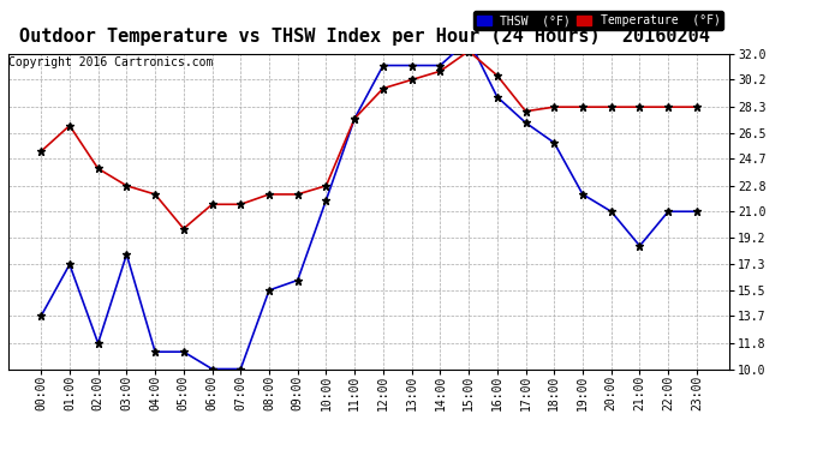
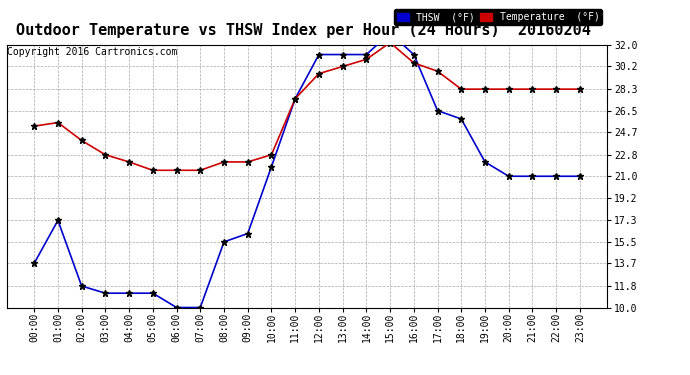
Temperature (°F)/01:00: 27.0 -> 25.5
THSW (°F)/03:00: 18.0 -> 11.2
Temperature (°F)/05:00: 19.8 -> 21.5
THSW (°F)/16:00: 29.0 -> 31.2
THSW (°F)/17:00: 27.2 -> 26.5
Temperature (°F)/17:00: 28.0 -> 29.8
THSW (°F)/21:00: 18.6 -> 21.0
